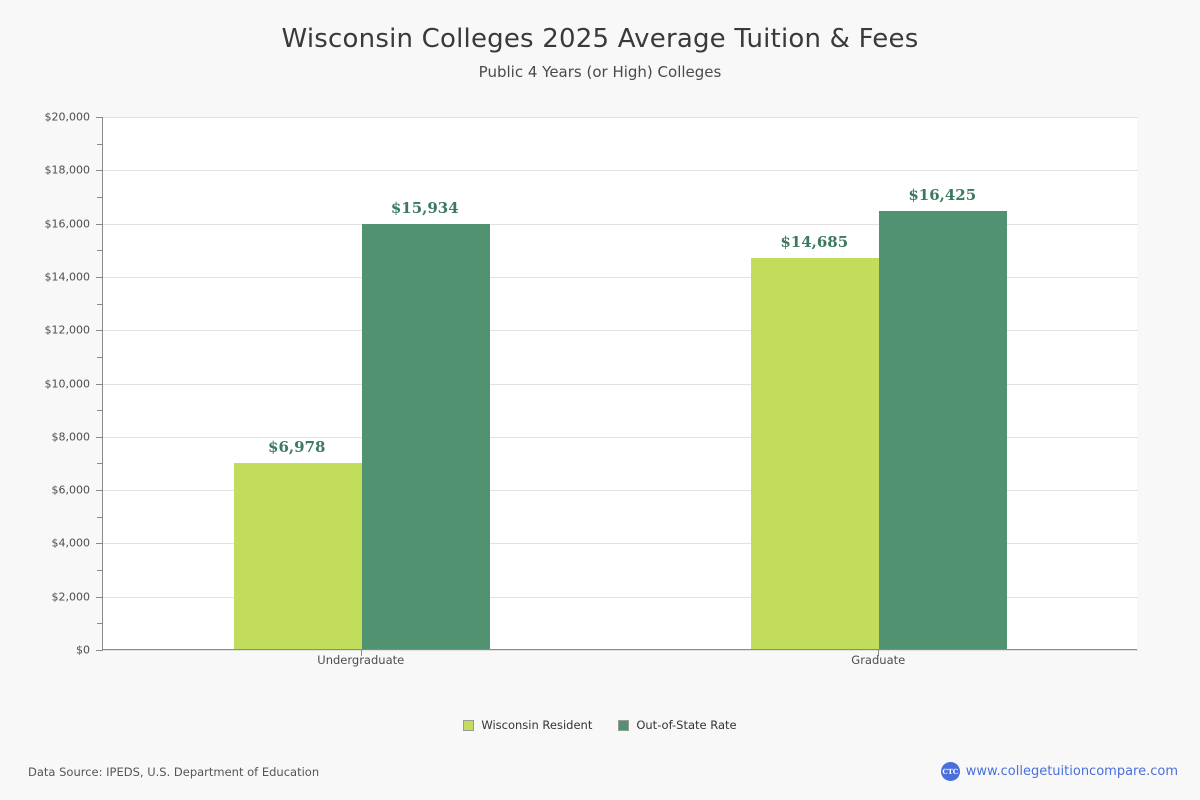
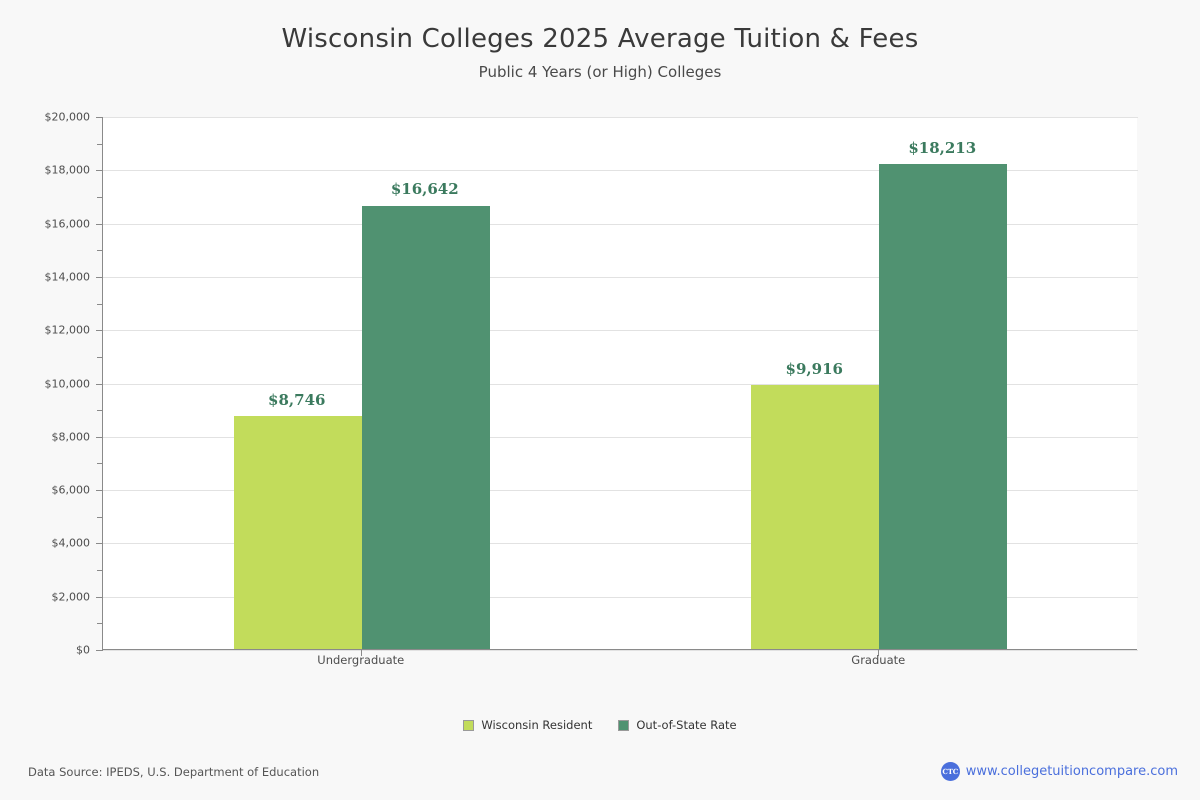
Wisconsin Resident/Undergraduate: $6,978 -> $8,746
Out-of-State Rate/Undergraduate: $15,934 -> $16,642
Wisconsin Resident/Graduate: $14,685 -> $9,916
Out-of-State Rate/Graduate: $16,425 -> $18,213
